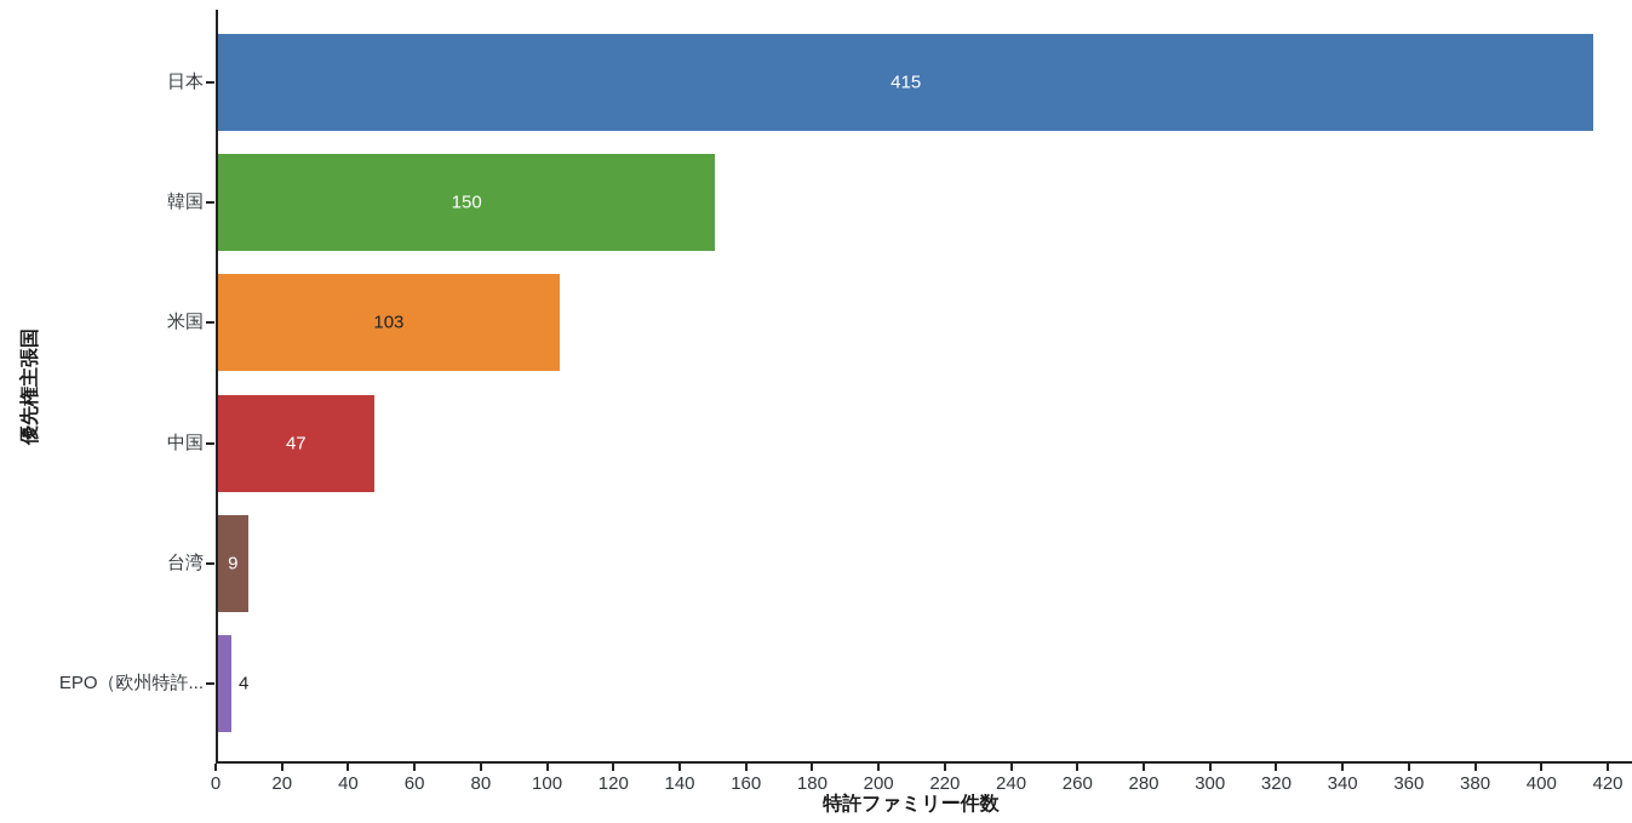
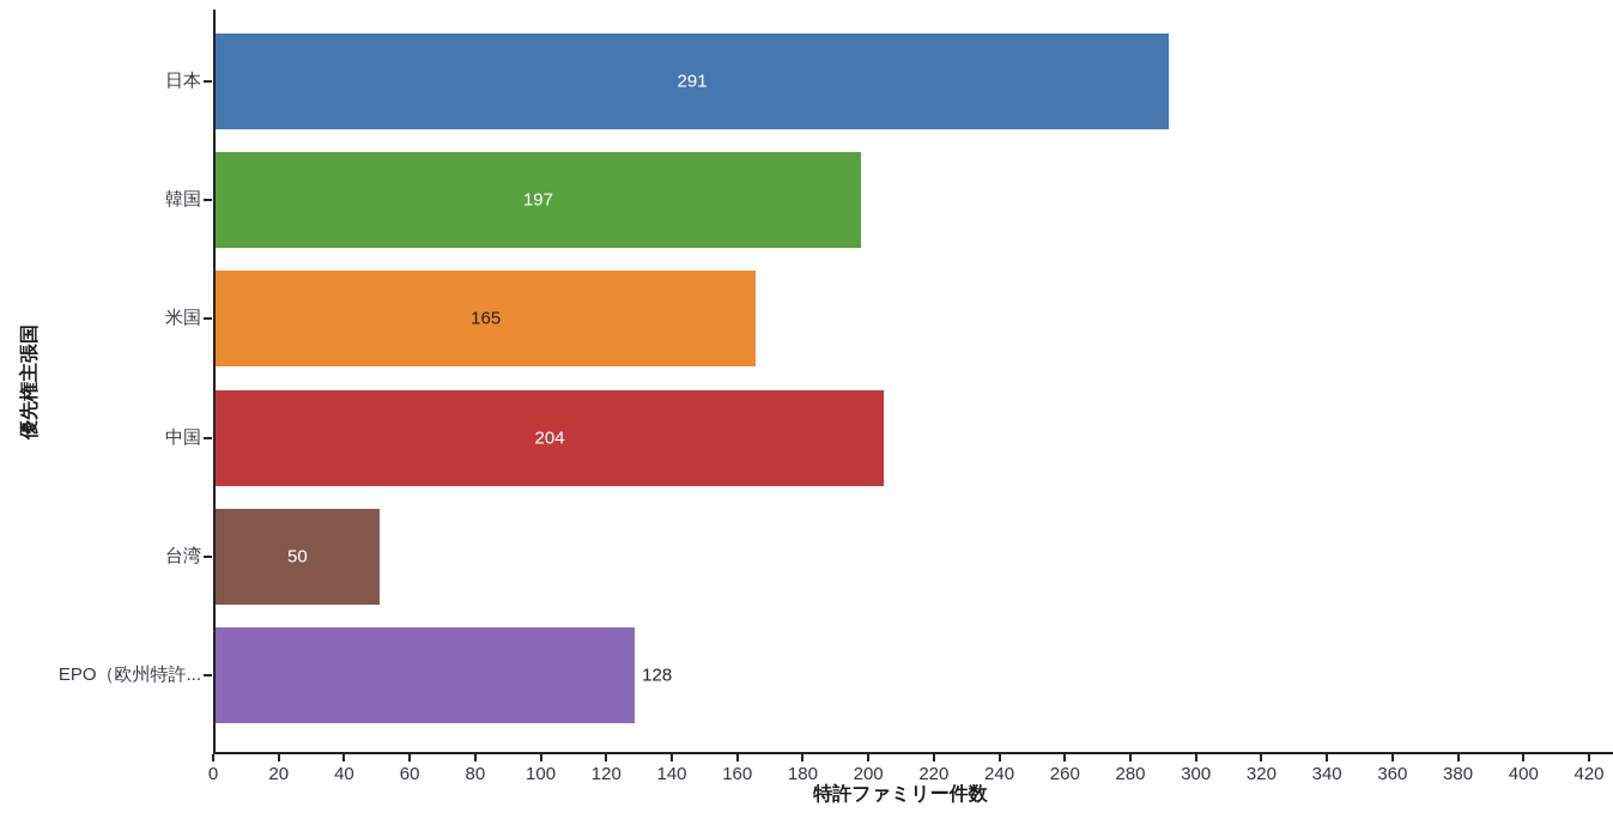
日本: 415 -> 291
韓国: 150 -> 197
米国: 103 -> 165
中国: 47 -> 204
台湾: 9 -> 50
EPO（欧州特許...: 4 -> 128
